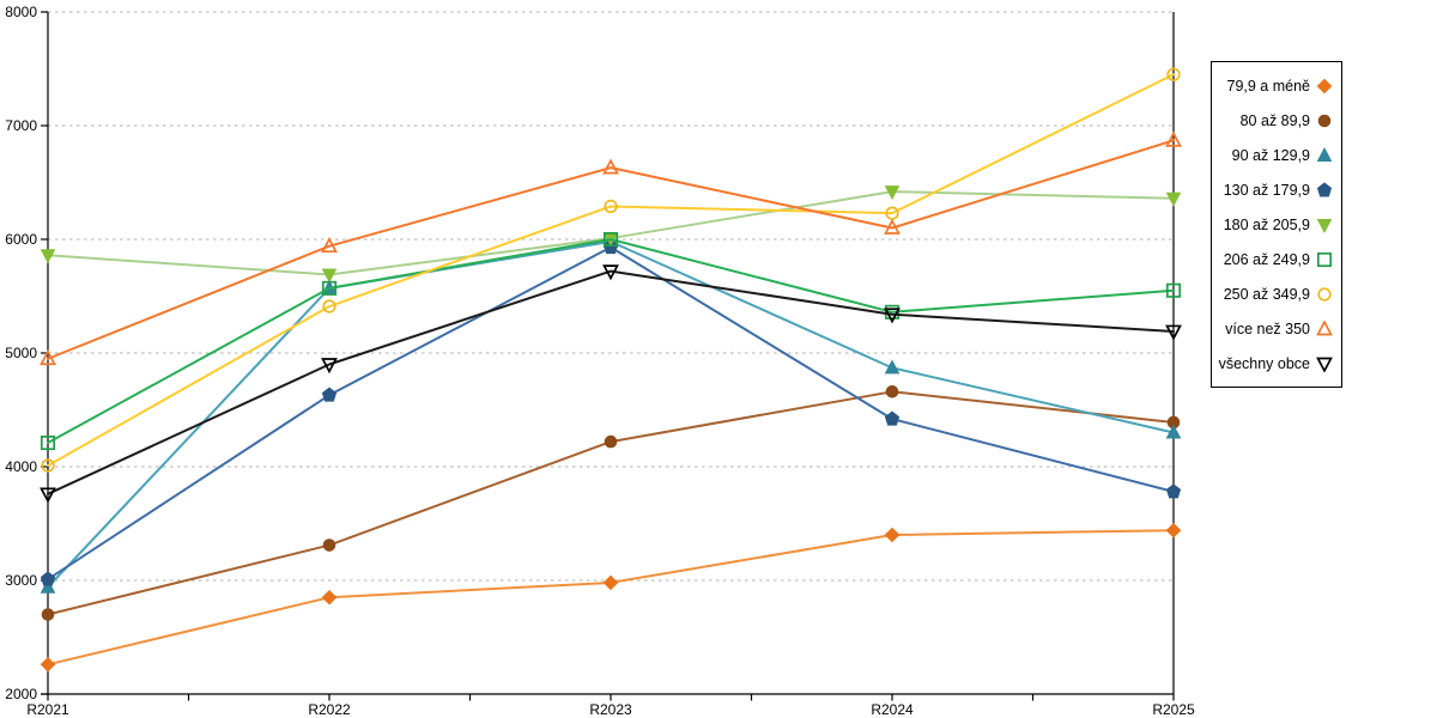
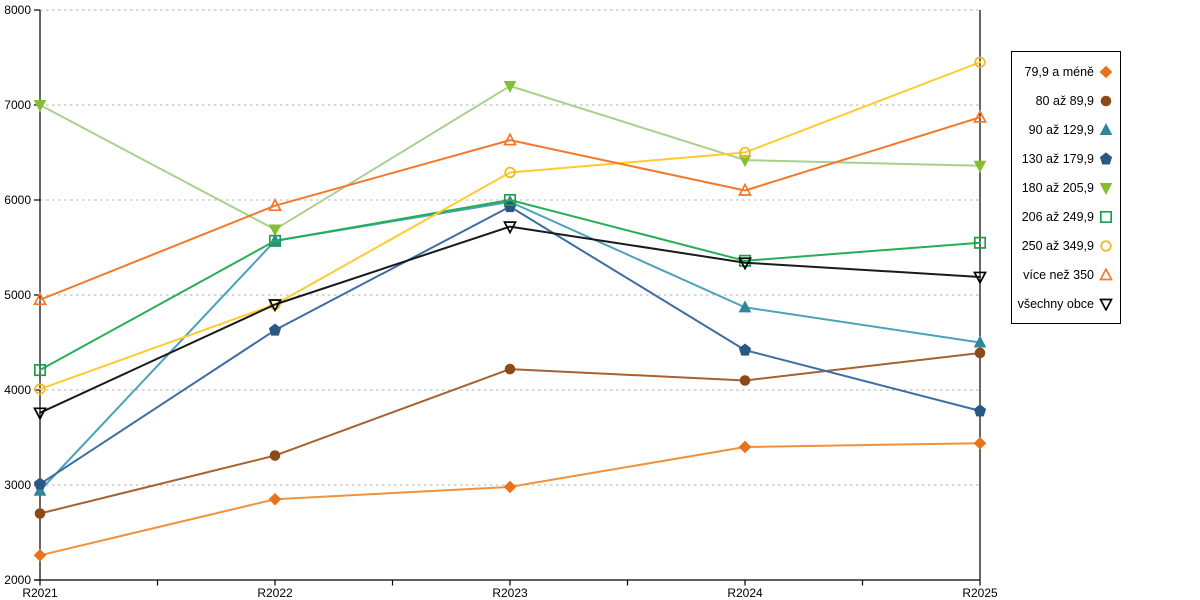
180 až 205,9/R2021: 5900 -> 7000
250 až 349,9/R2022: 5400 -> 4900
180 až 205,9/R2023: 6000 -> 7200
80 až 89,9/R2024: 4700 -> 4100
250 až 349,9/R2024: 6200 -> 6500
90 až 129,9/R2025: 4300 -> 4500
